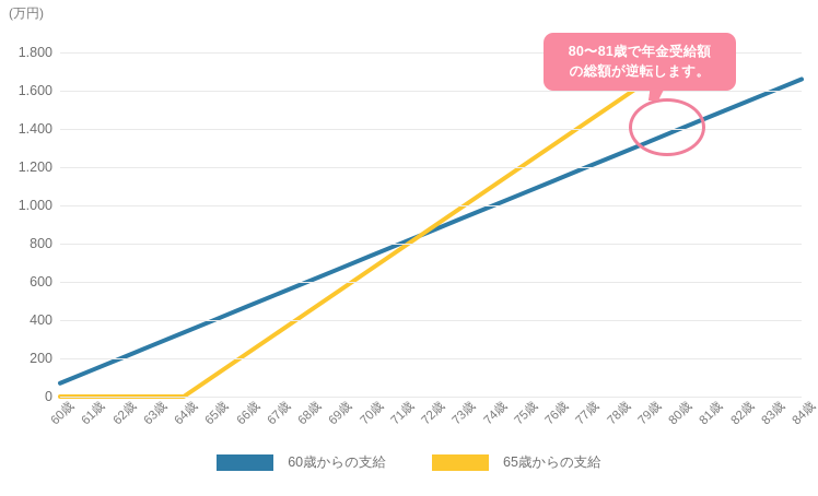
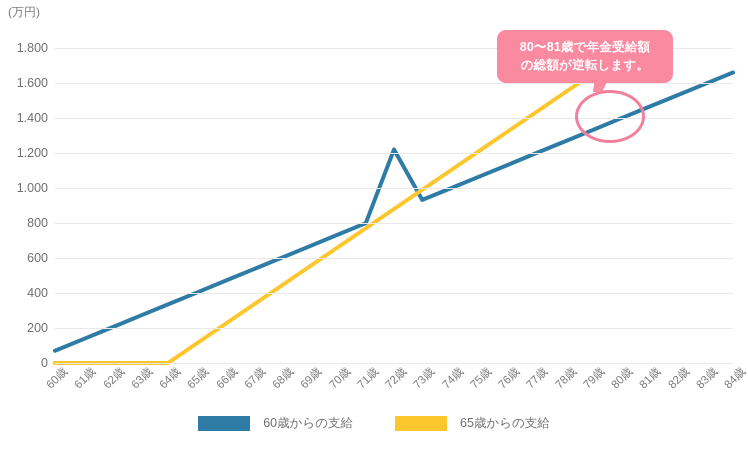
60歳からの支給/72歳: 860 -> 1220
